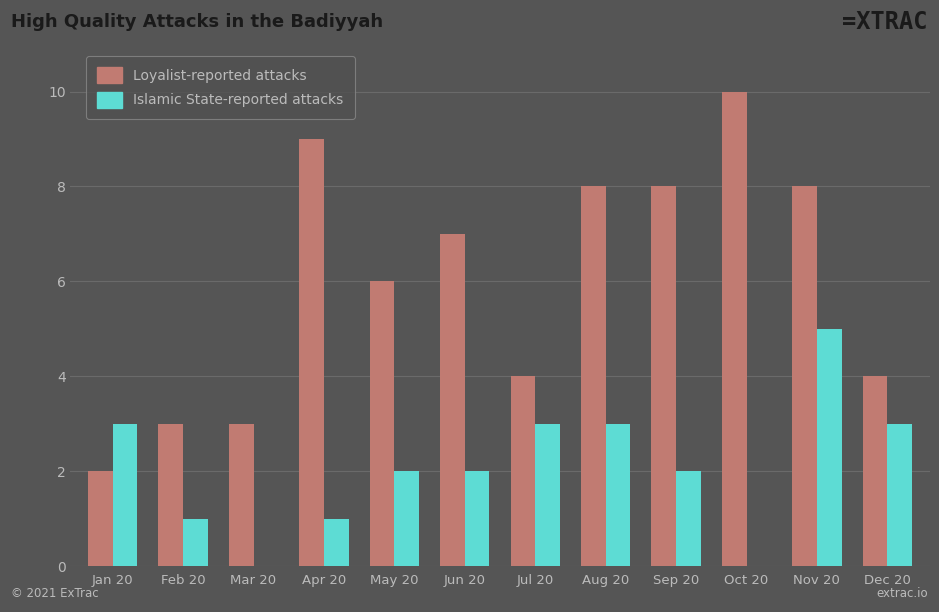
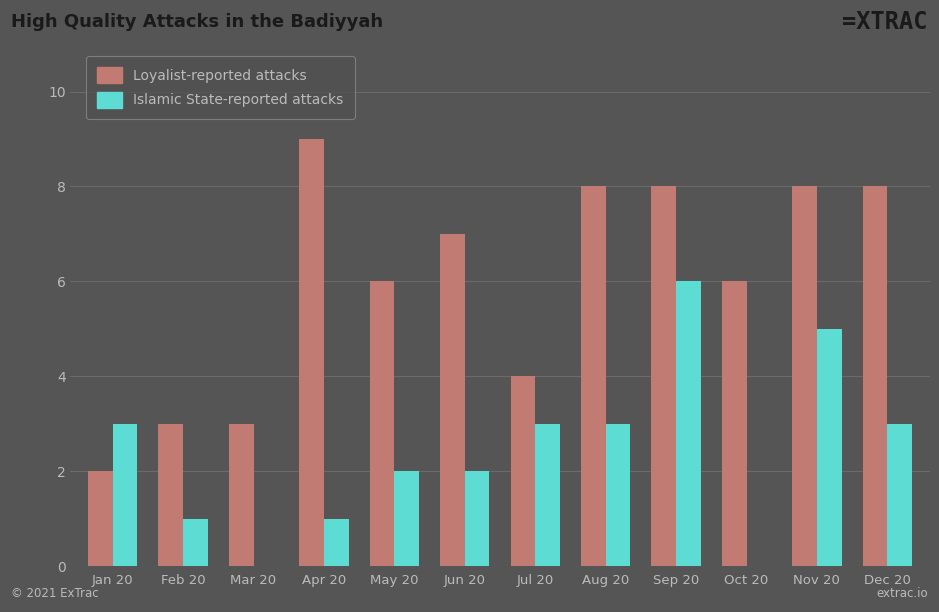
Islamic State-reported attacks/Sep 20: 2 -> 6
Loyalist-reported attacks/Oct 20: 10 -> 6
Loyalist-reported attacks/Dec 20: 4 -> 8
